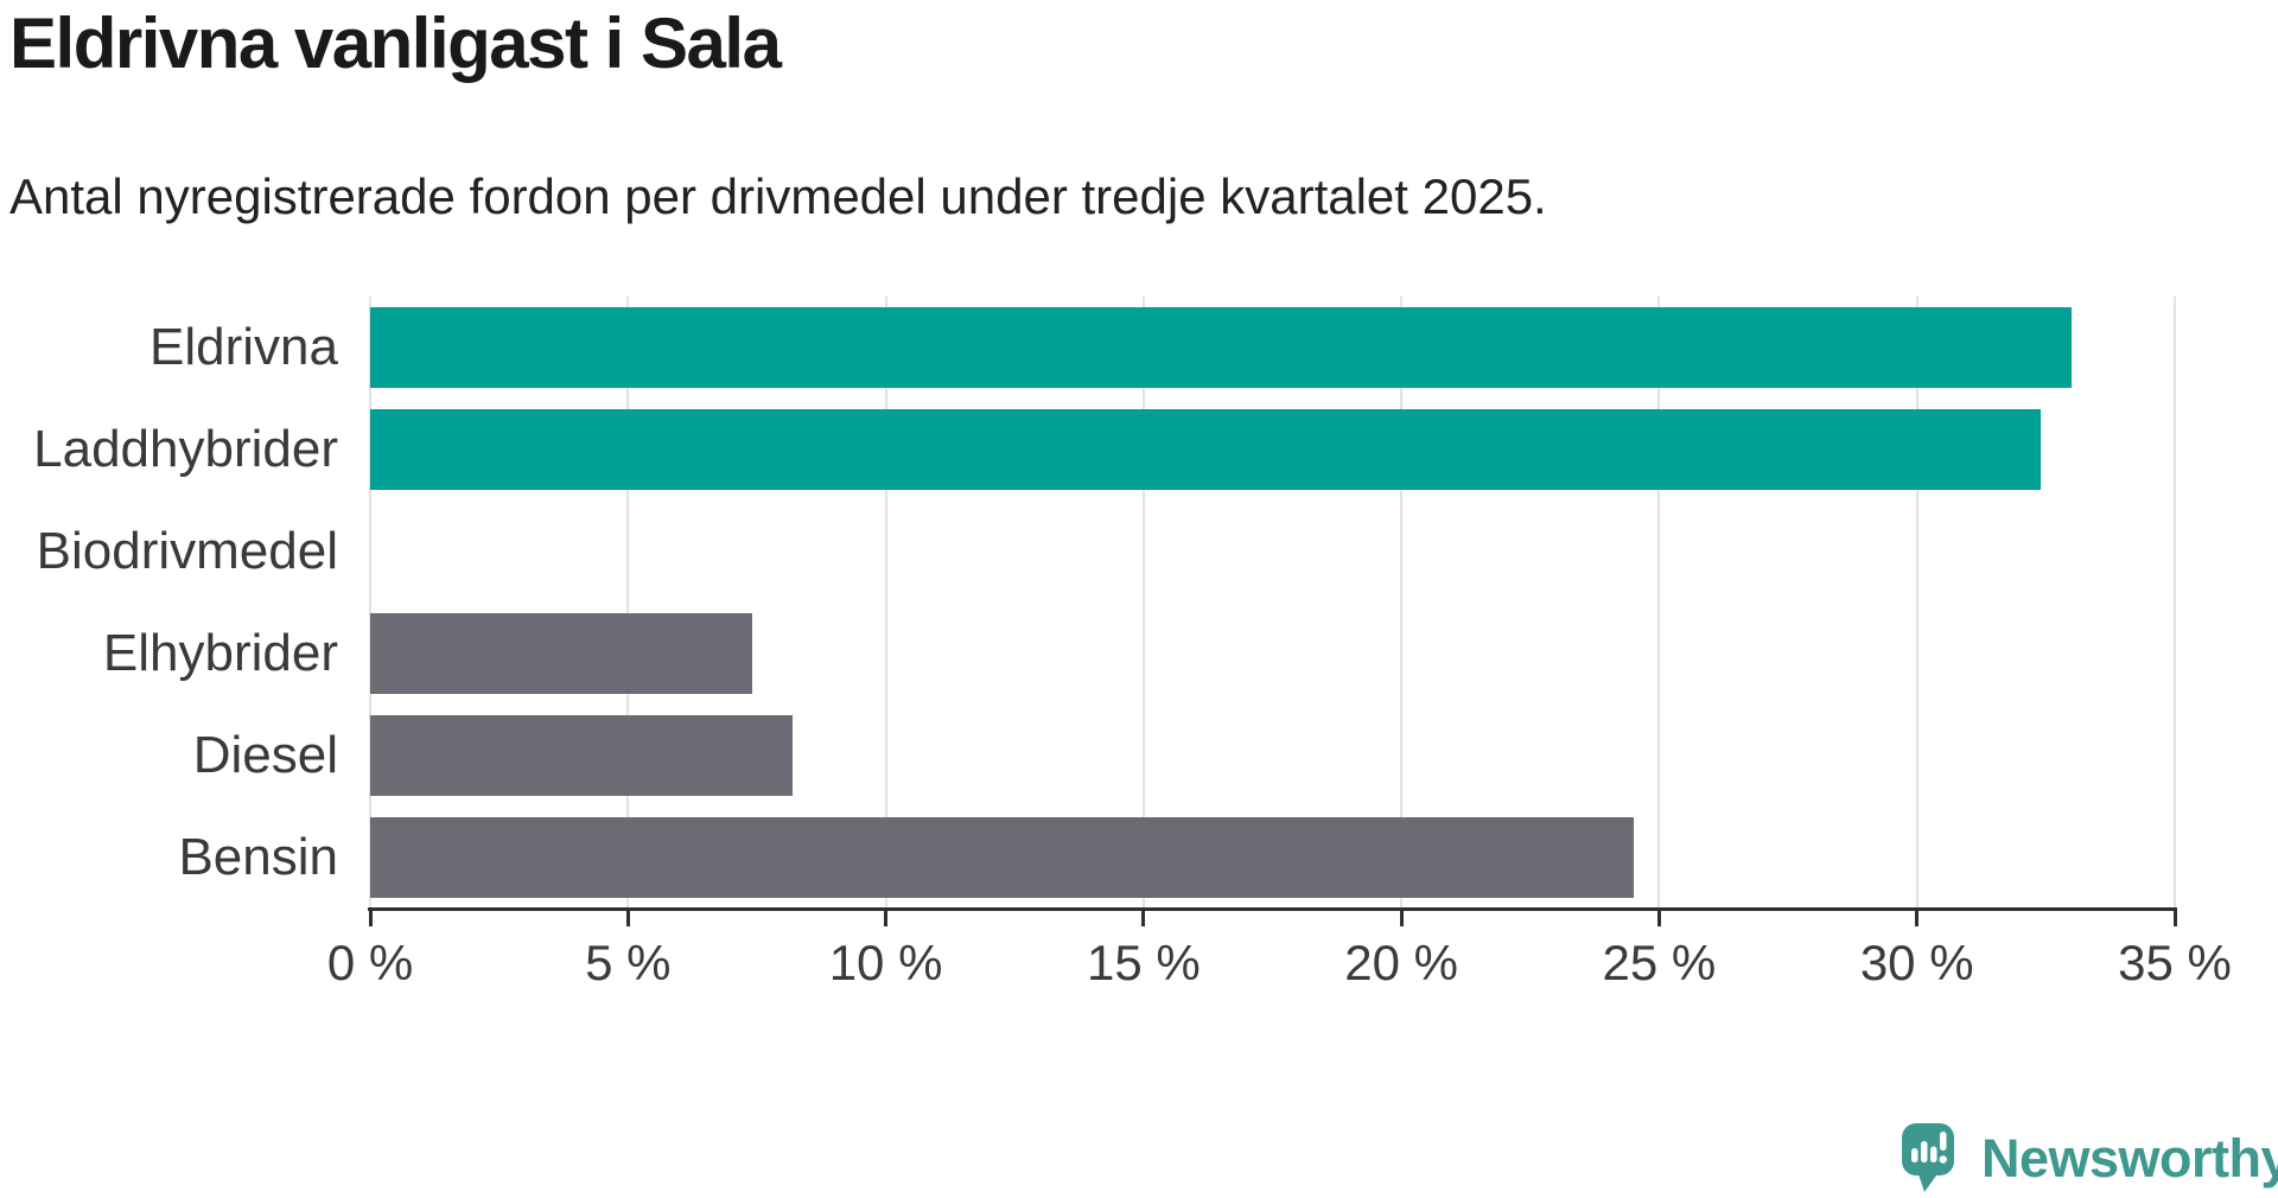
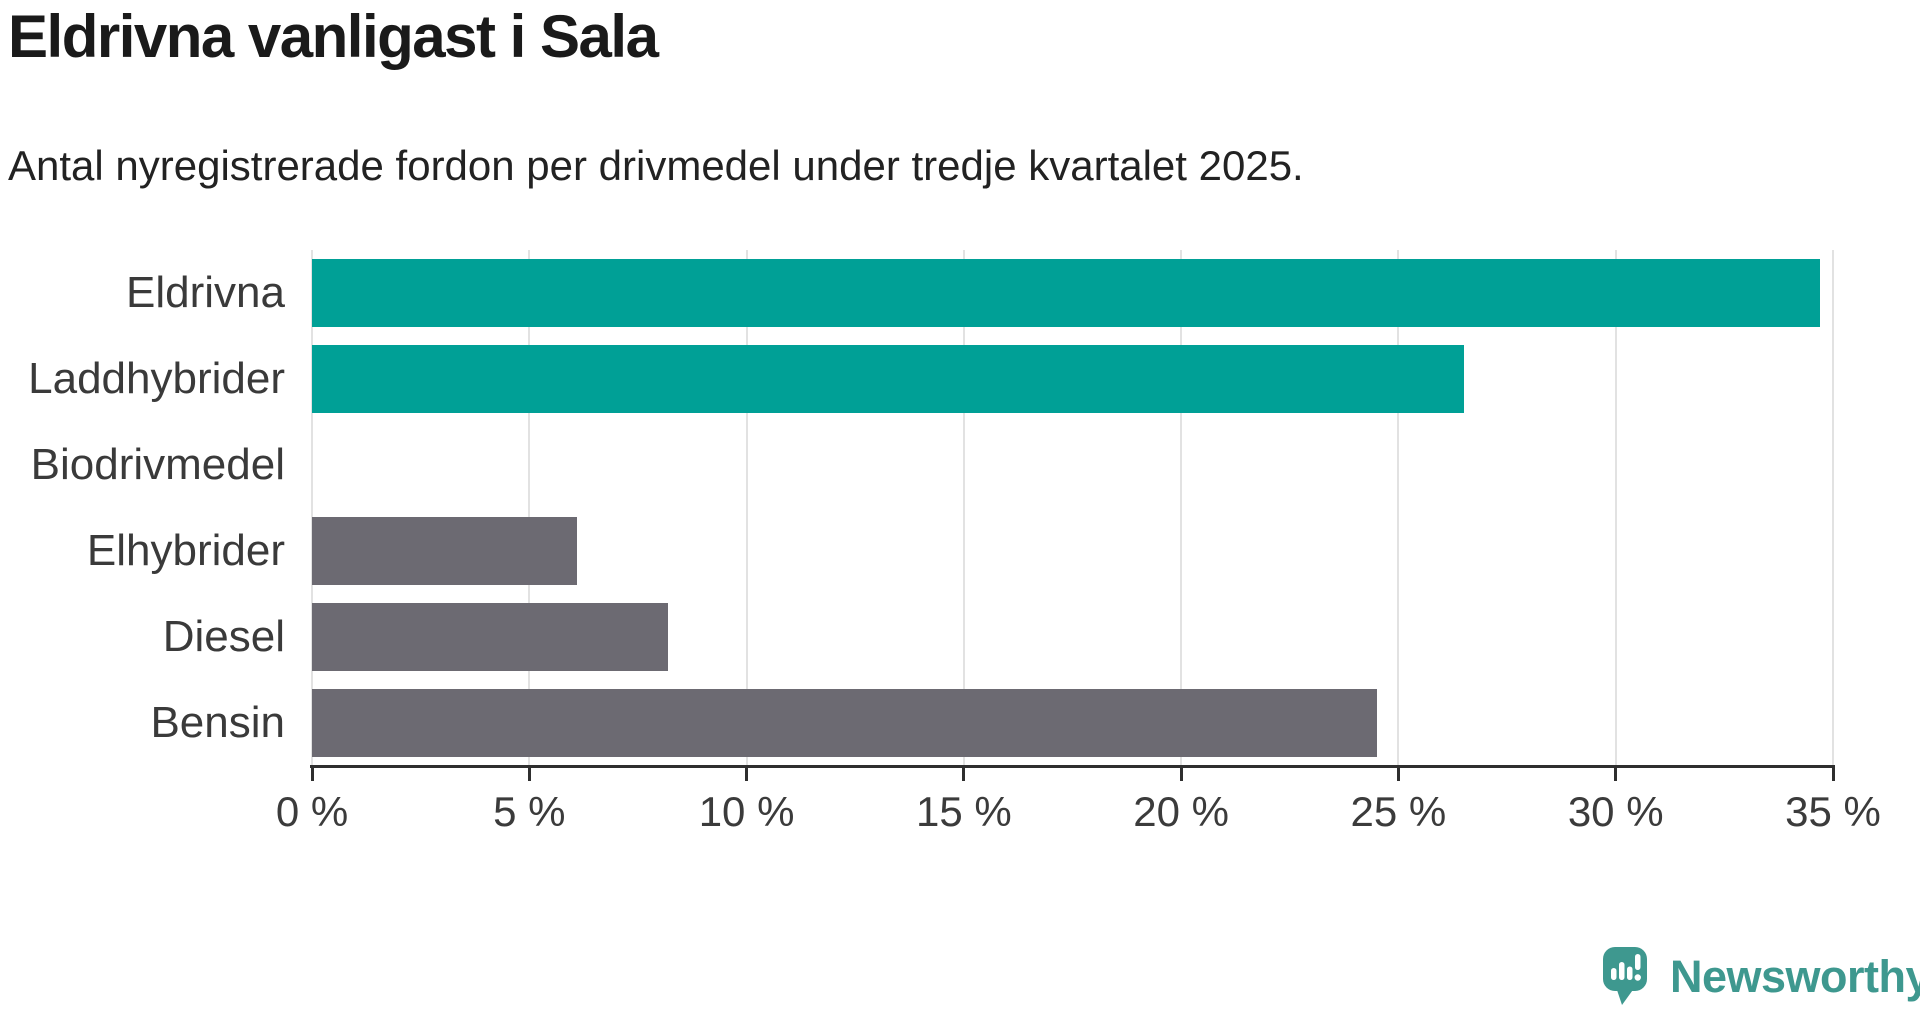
Eldrivna: 33.0% -> 34.7%
Laddhybrider: 32.4% -> 26.5%
Elhybrider: 7.4% -> 6.1%
